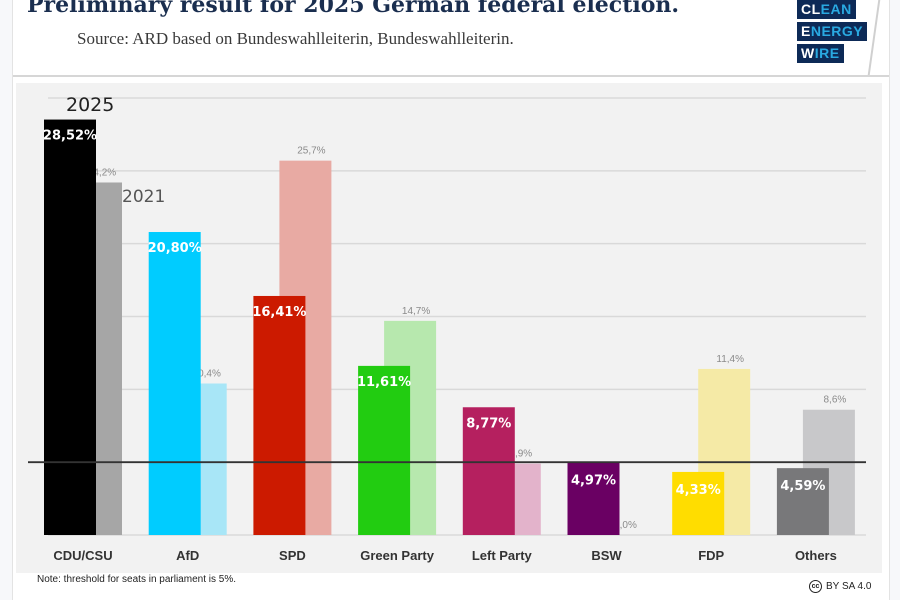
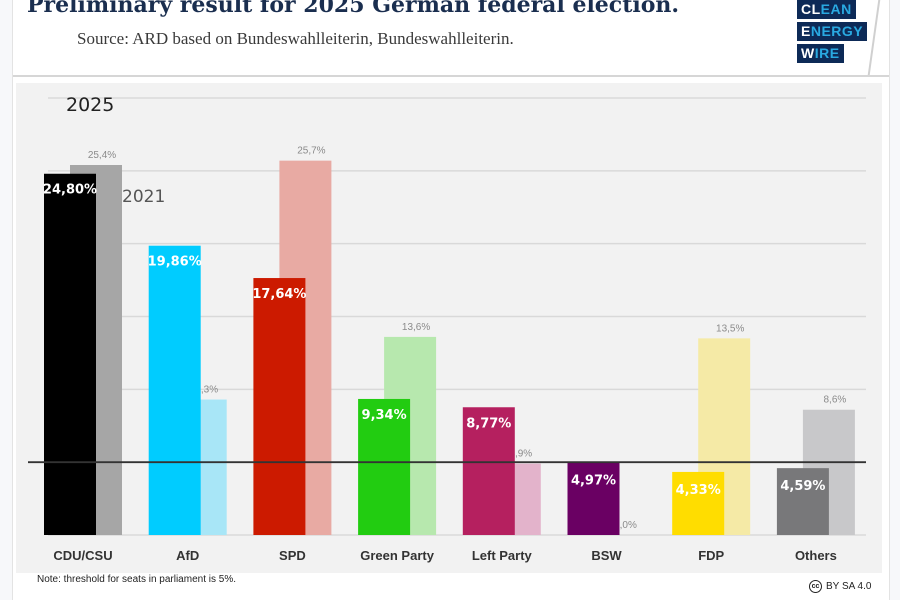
2025/CDU/CSU: 28,52% -> 24,80%
2021/CDU/CSU: 24,2% -> 25,4%
2025/AfD: 20,80% -> 19,86%
2021/AfD: 10,4% -> 9,3%
2025/SPD: 16,41% -> 17,64%
2025/Green Party: 11,61% -> 9,34%
2021/Green Party: 14,7% -> 13,6%
2021/FDP: 11,4% -> 13,5%
